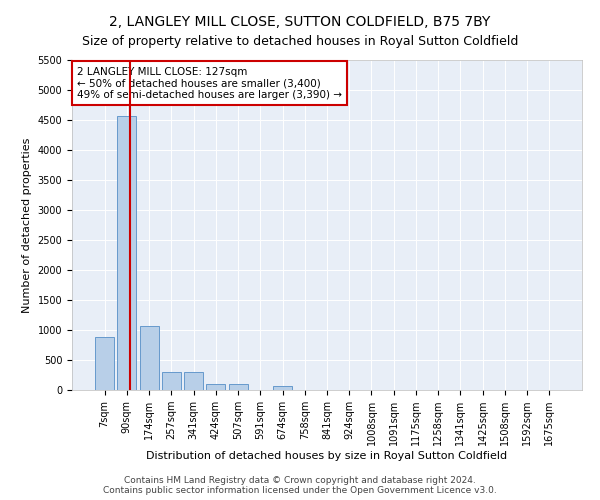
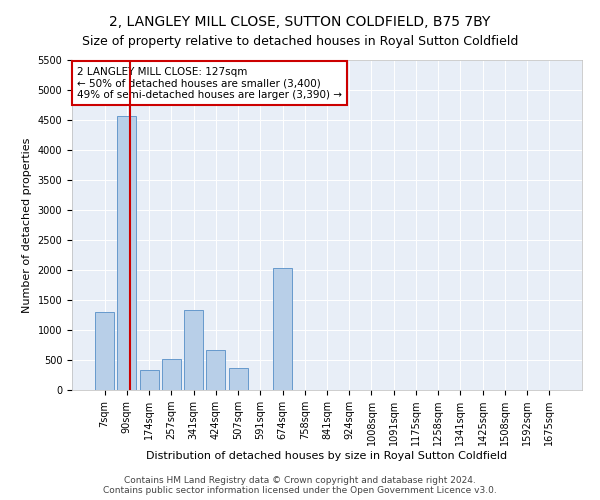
7sqm: 880 -> 1300
174sqm: 1060 -> 340
257sqm: 300 -> 520
341sqm: 300 -> 1340
424sqm: 100 -> 660
507sqm: 100 -> 360
674sqm: 60 -> 2040
